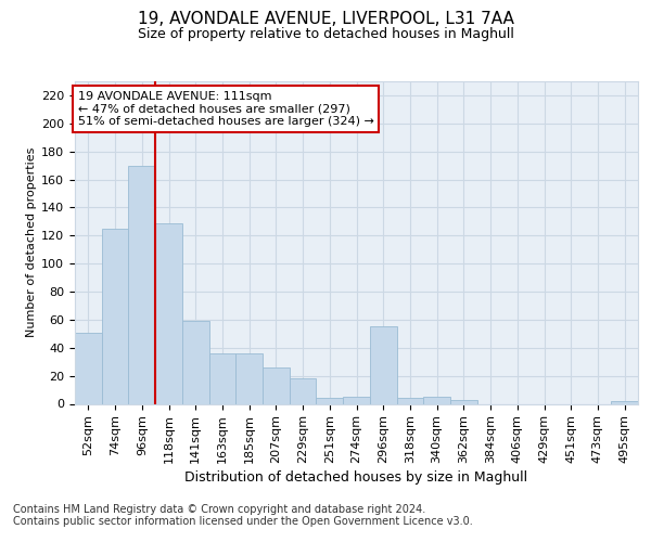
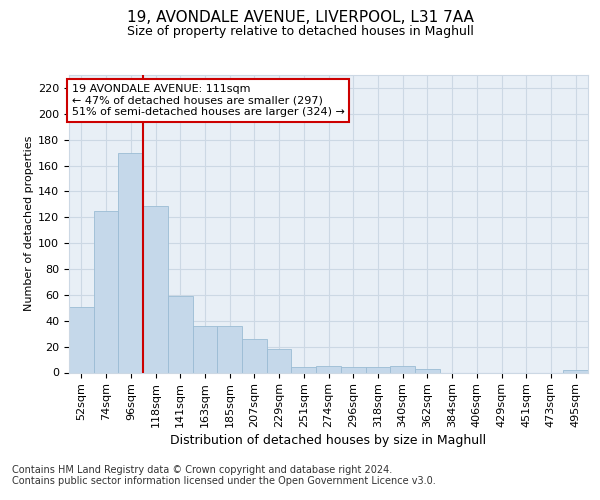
296sqm: 55 -> 4
